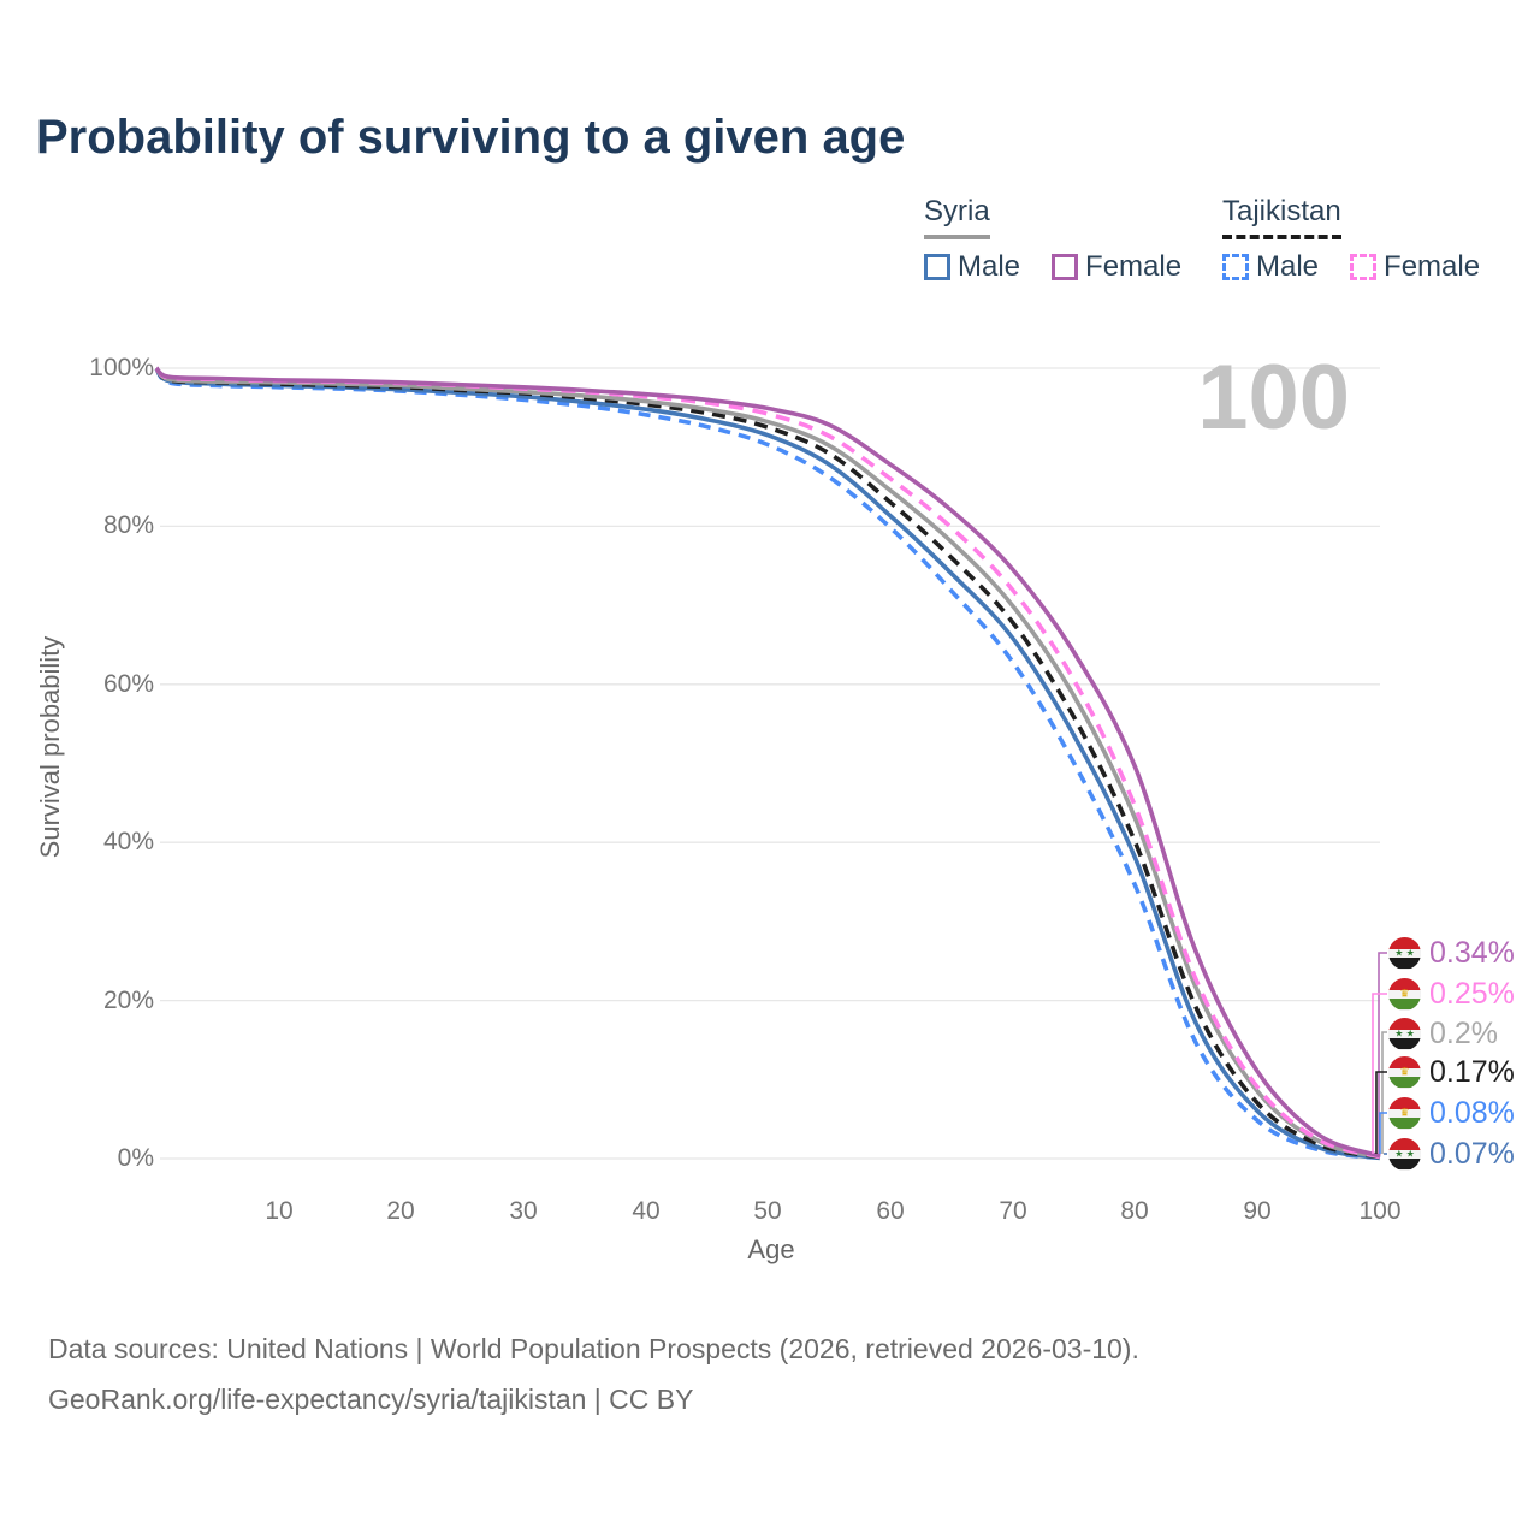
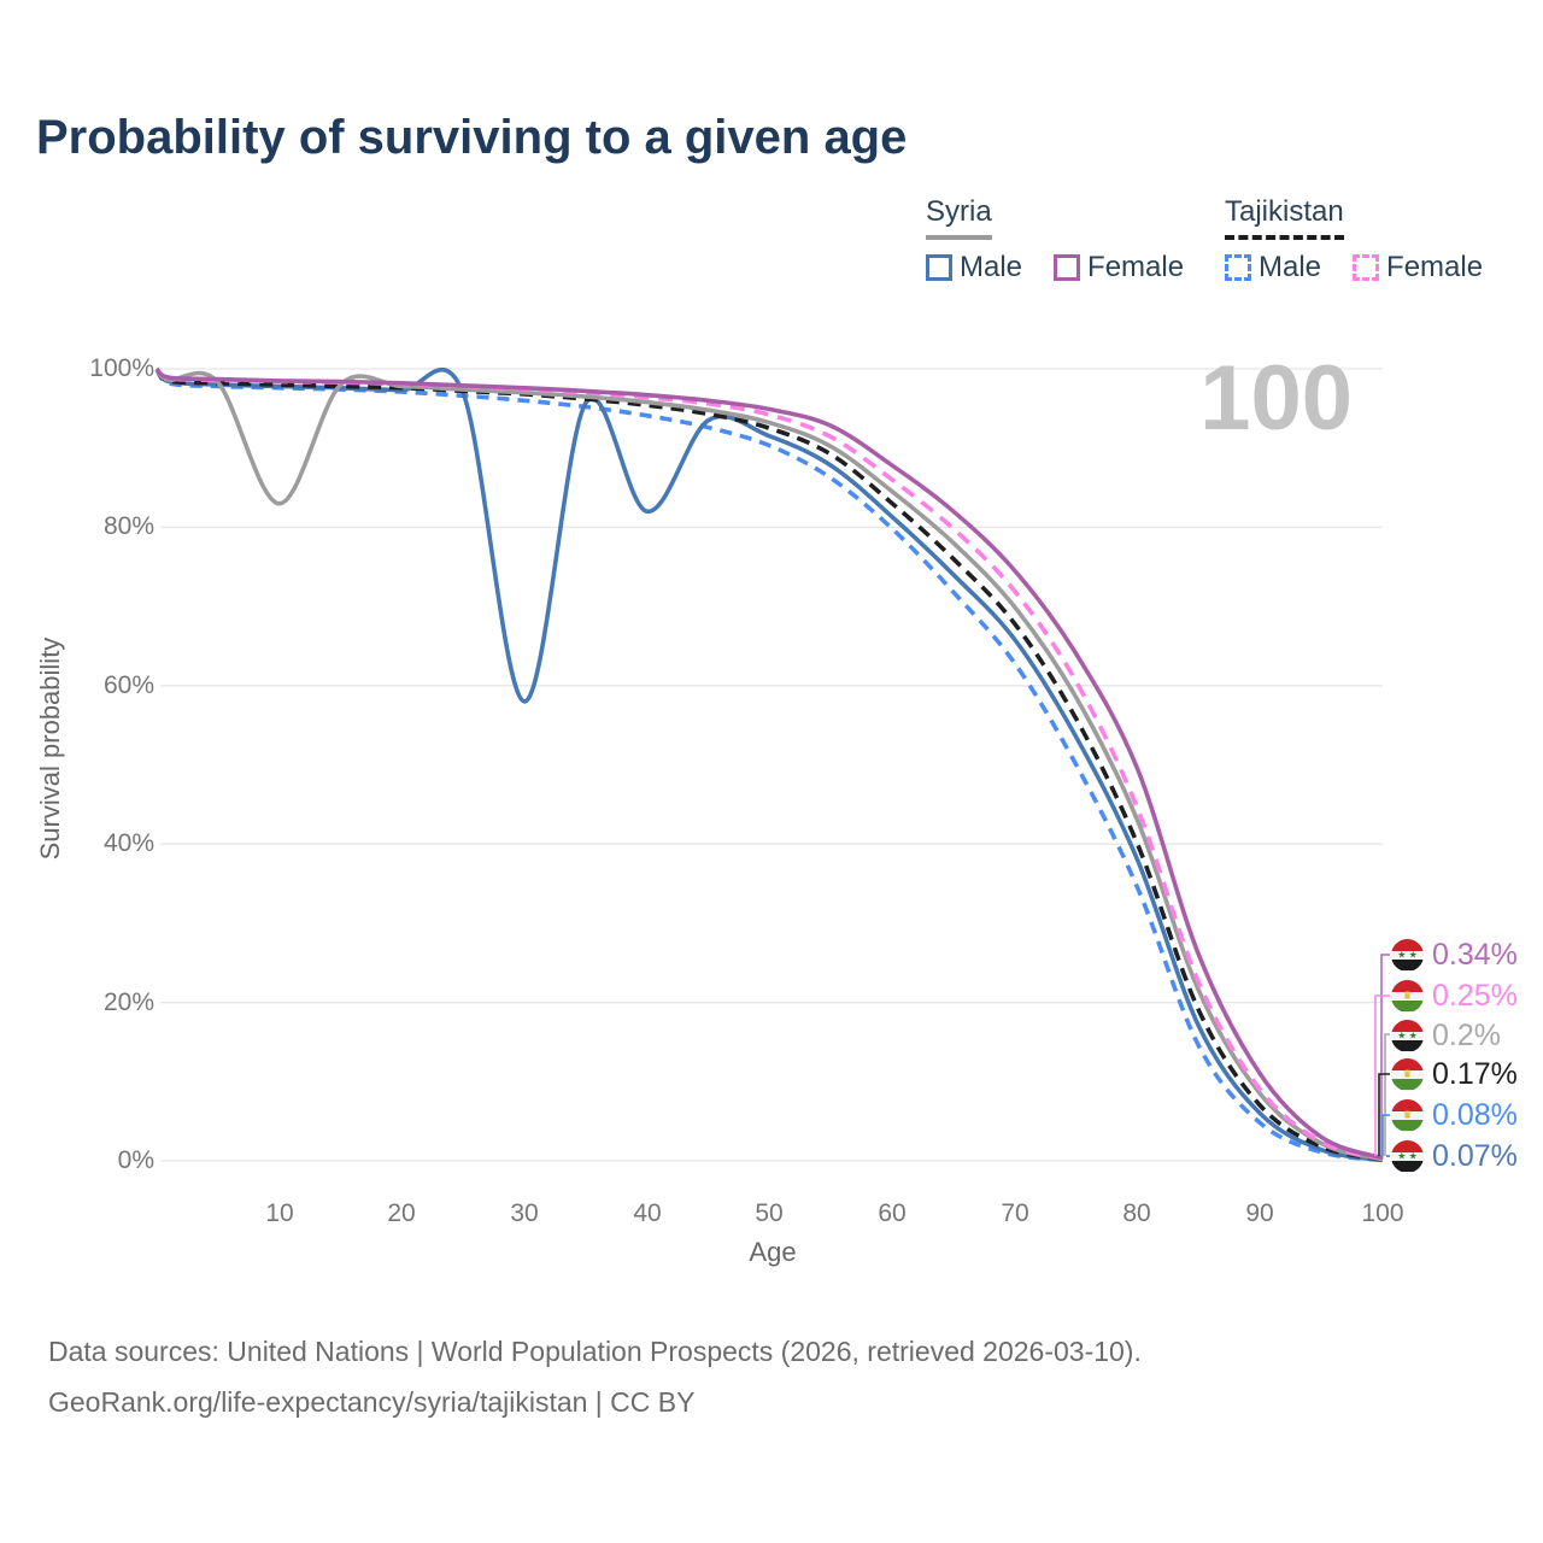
Syria/10: 98% -> 83%
Syria Male/30: 96% -> 58%
Syria Male/40: 95% -> 82%
